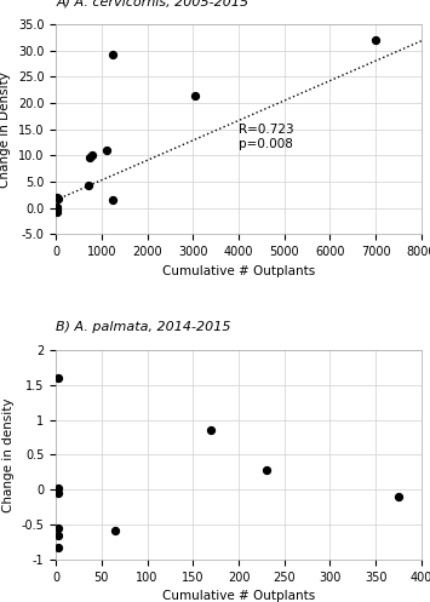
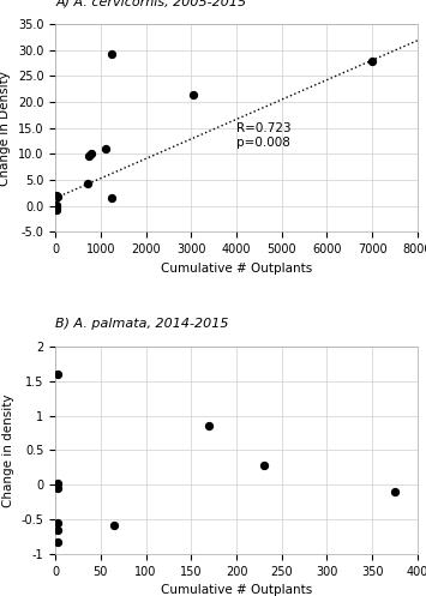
7000: 32.0 -> 27.8
